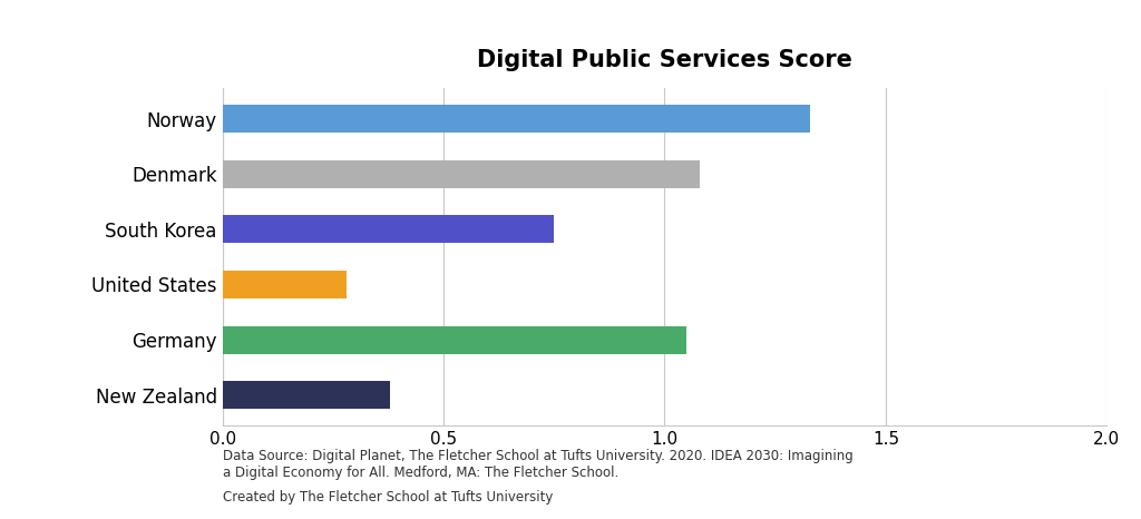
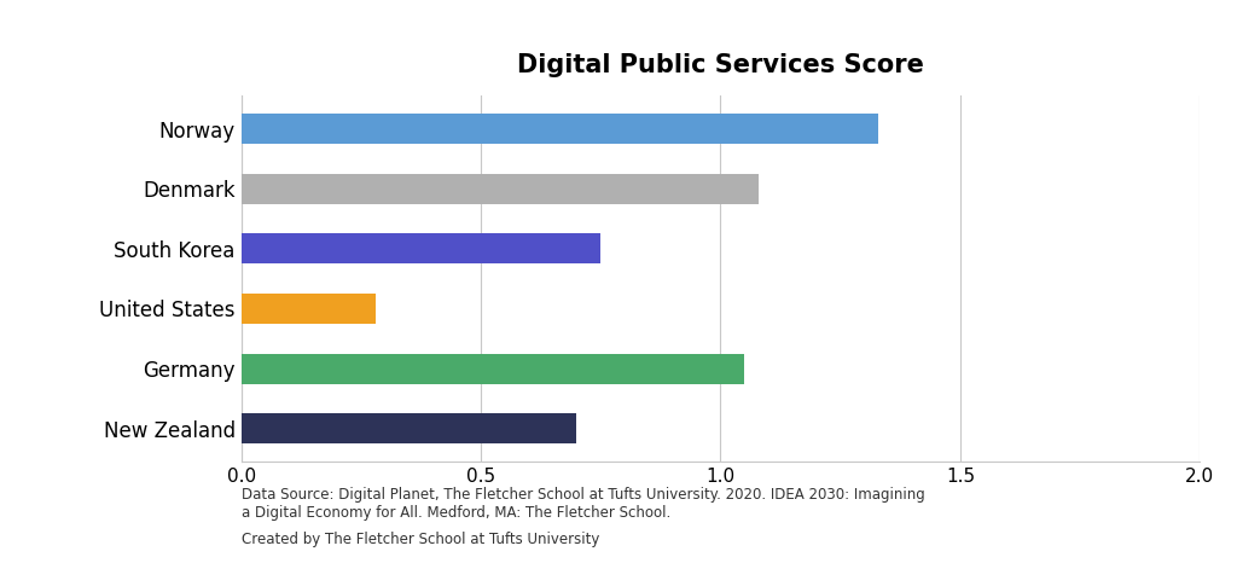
New Zealand: 0.38 -> 0.70
